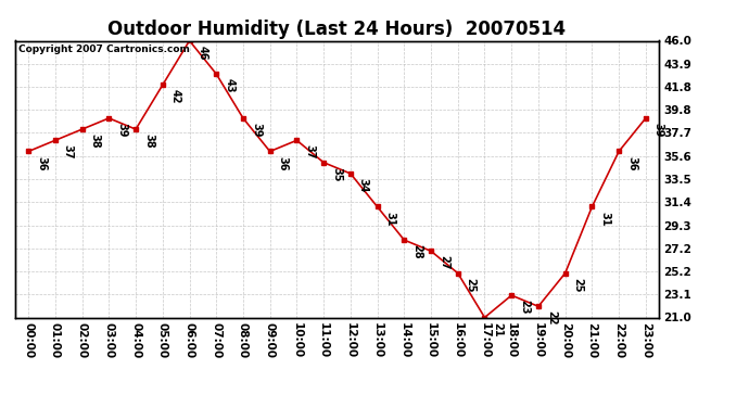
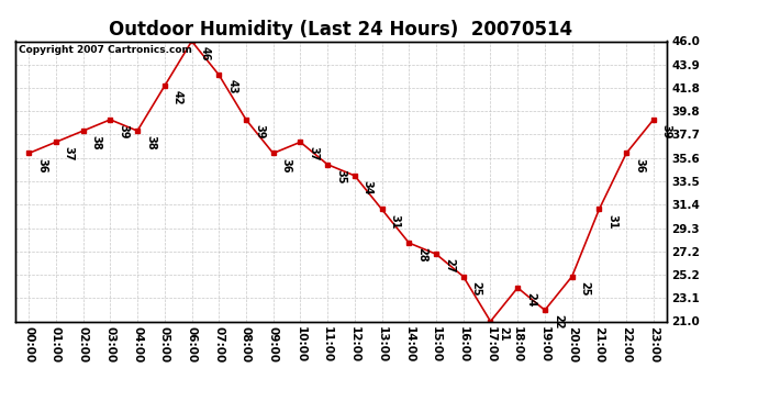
18:00: 23 -> 24
